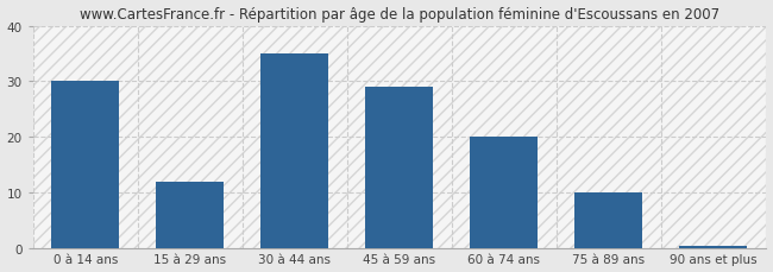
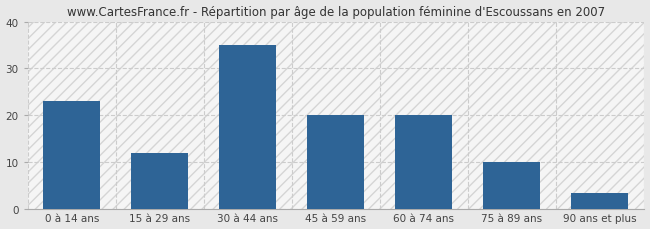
0 à 14 ans: 30.0 -> 23.0
45 à 59 ans: 29.0 -> 20.0
90 ans et plus: 0.5 -> 3.5
